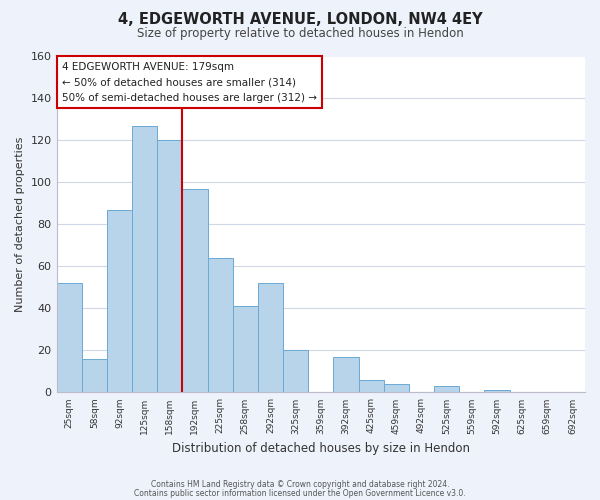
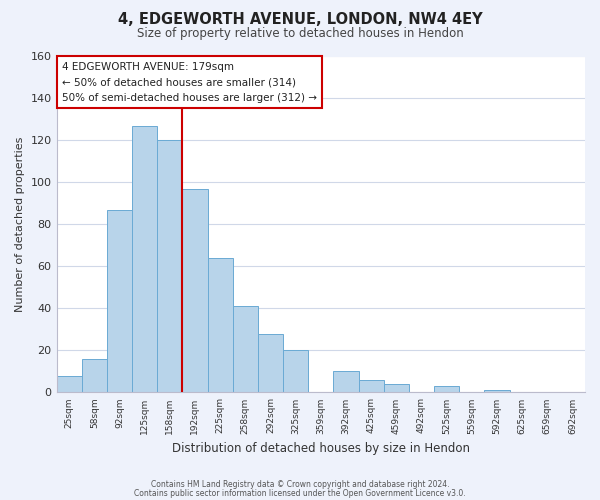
25sqm: 52 -> 8
292sqm: 52 -> 28
392sqm: 17 -> 10
